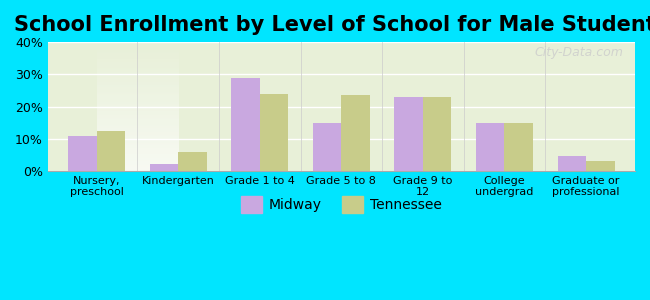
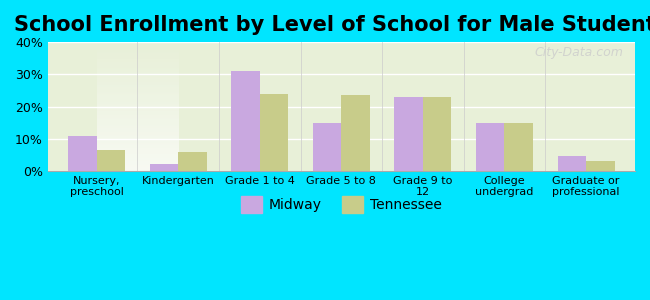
Tennessee/Nursery, preschool: 12.5% -> 6.5%
Midway/Grade 1 to 4: 29.0% -> 31.0%
